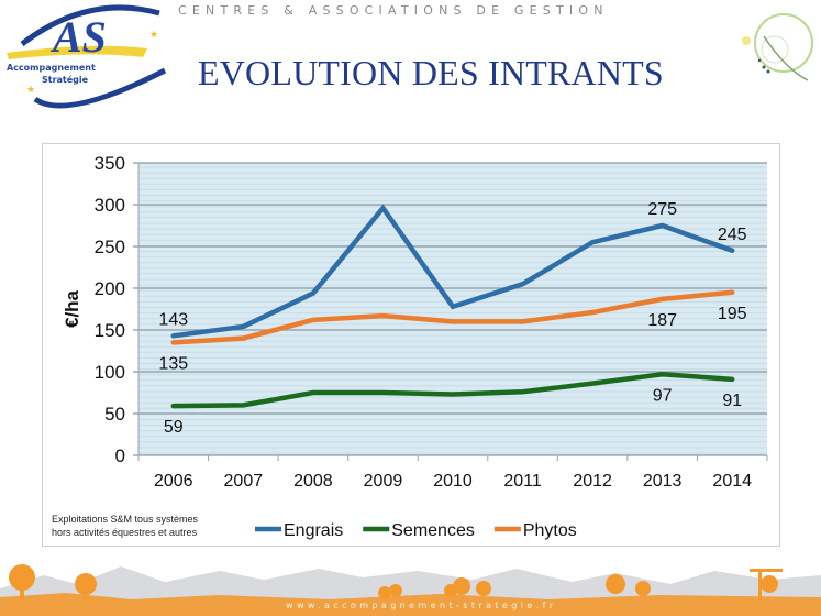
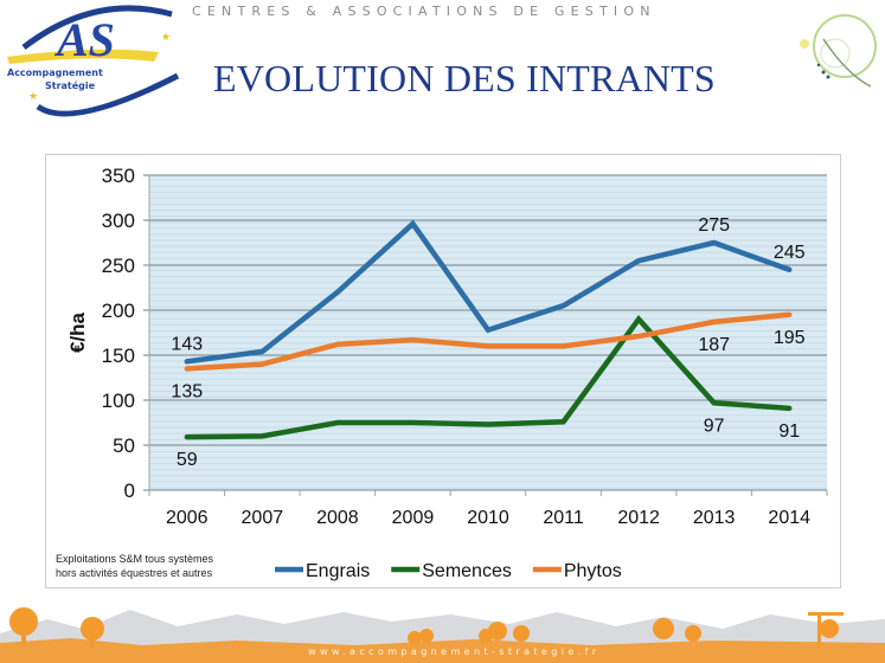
Engrais/2008: 190 -> 220
Semences/2012: 90 -> 190
